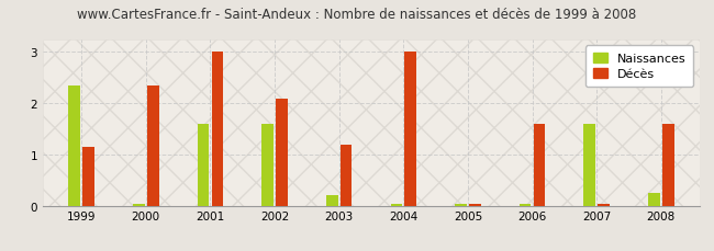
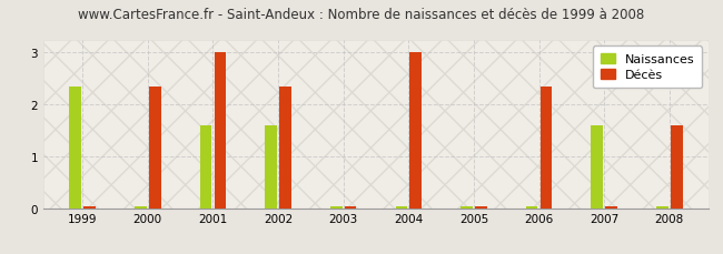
Décès/1999: 1.15 -> 0.03
Décès/2002: 2.10 -> 2.35
Naissances/2003: 0.20 -> 0.03
Décès/2003: 1.20 -> 0.03
Décès/2006: 1.60 -> 2.35
Naissances/2008: 0.25 -> 0.03
